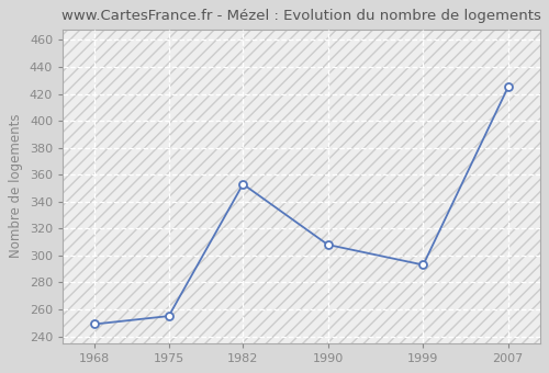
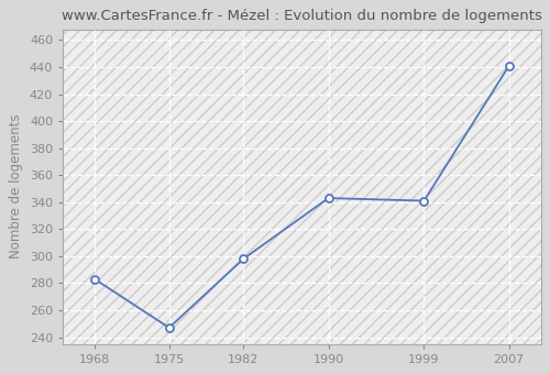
1968: 249 -> 283
1975: 255 -> 247
1982: 353 -> 298
1990: 308 -> 343
1999: 293 -> 341
2007: 425 -> 441
